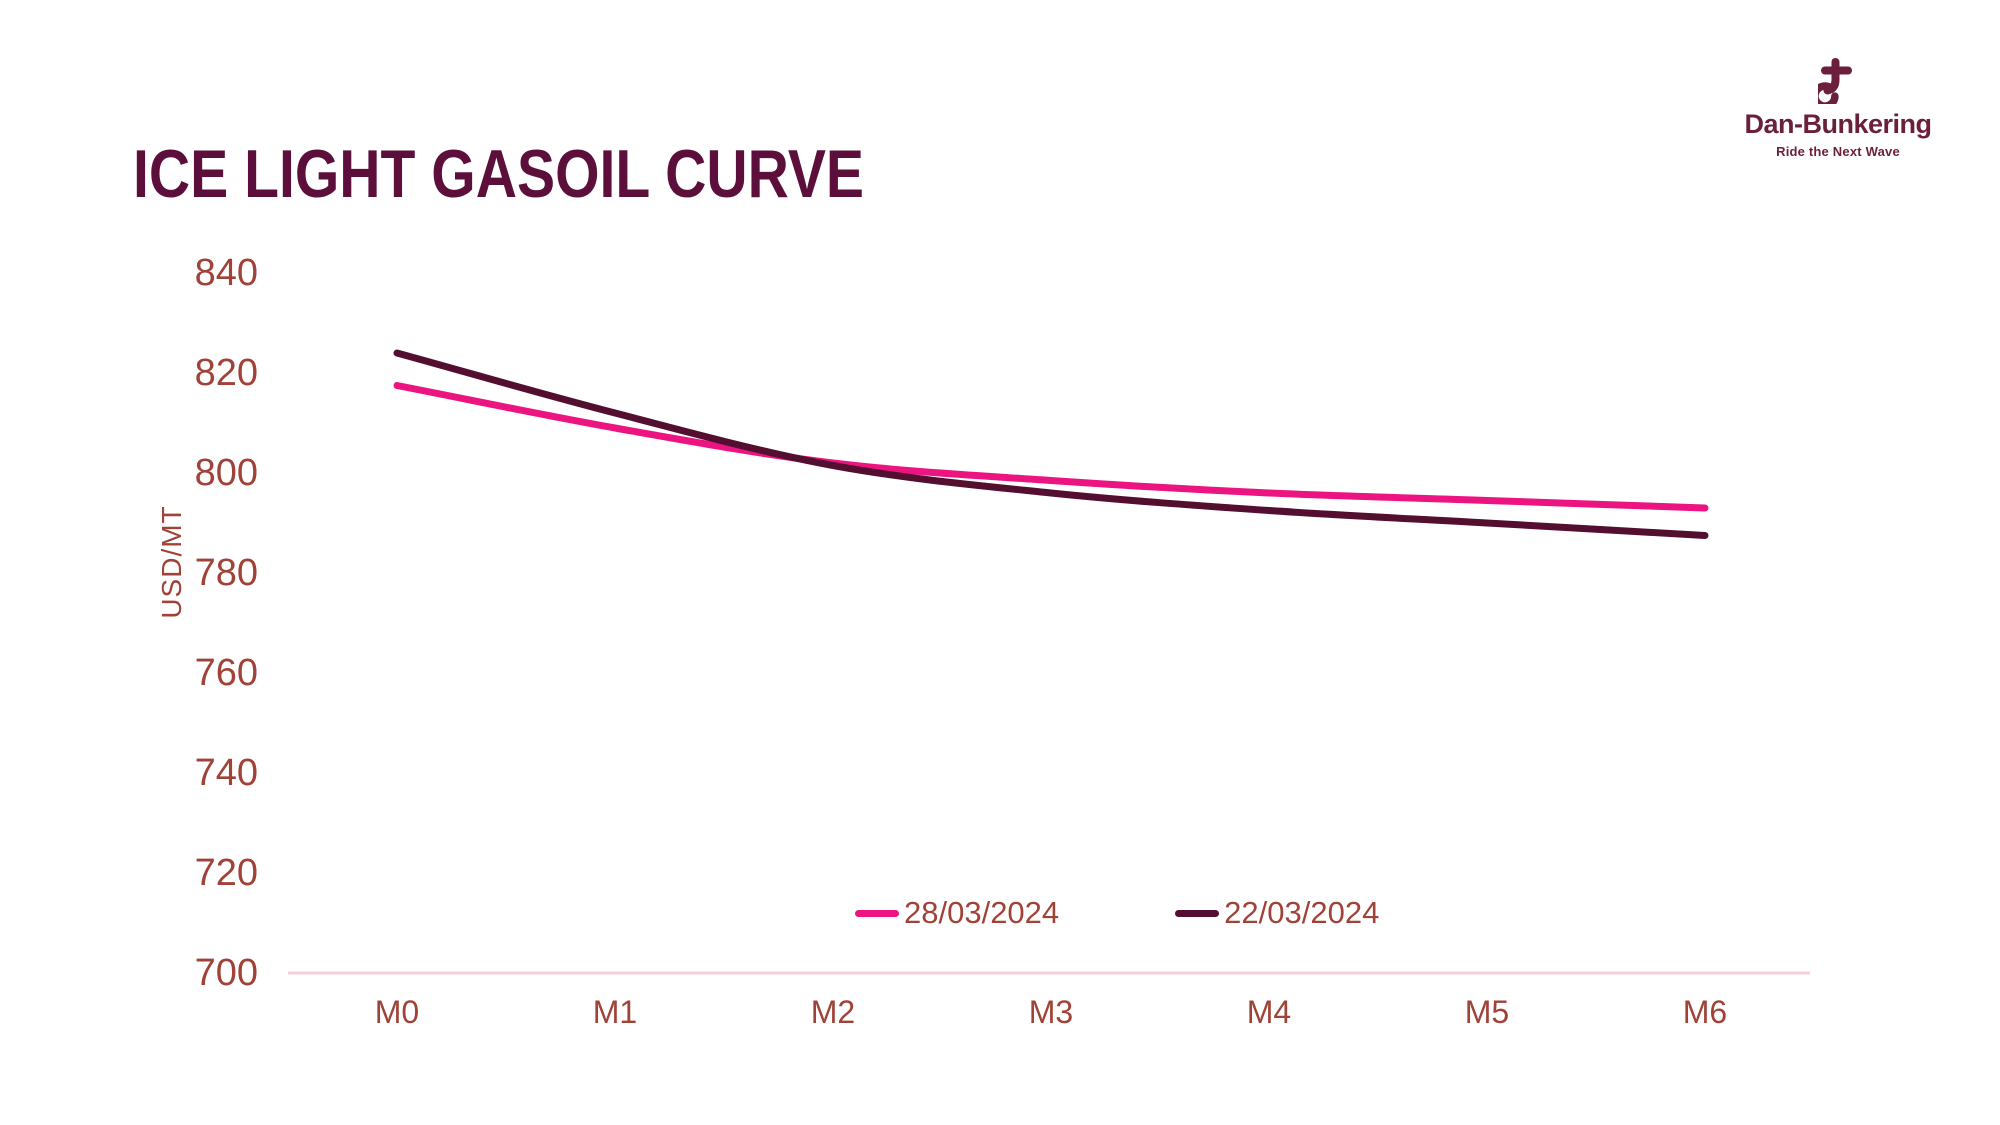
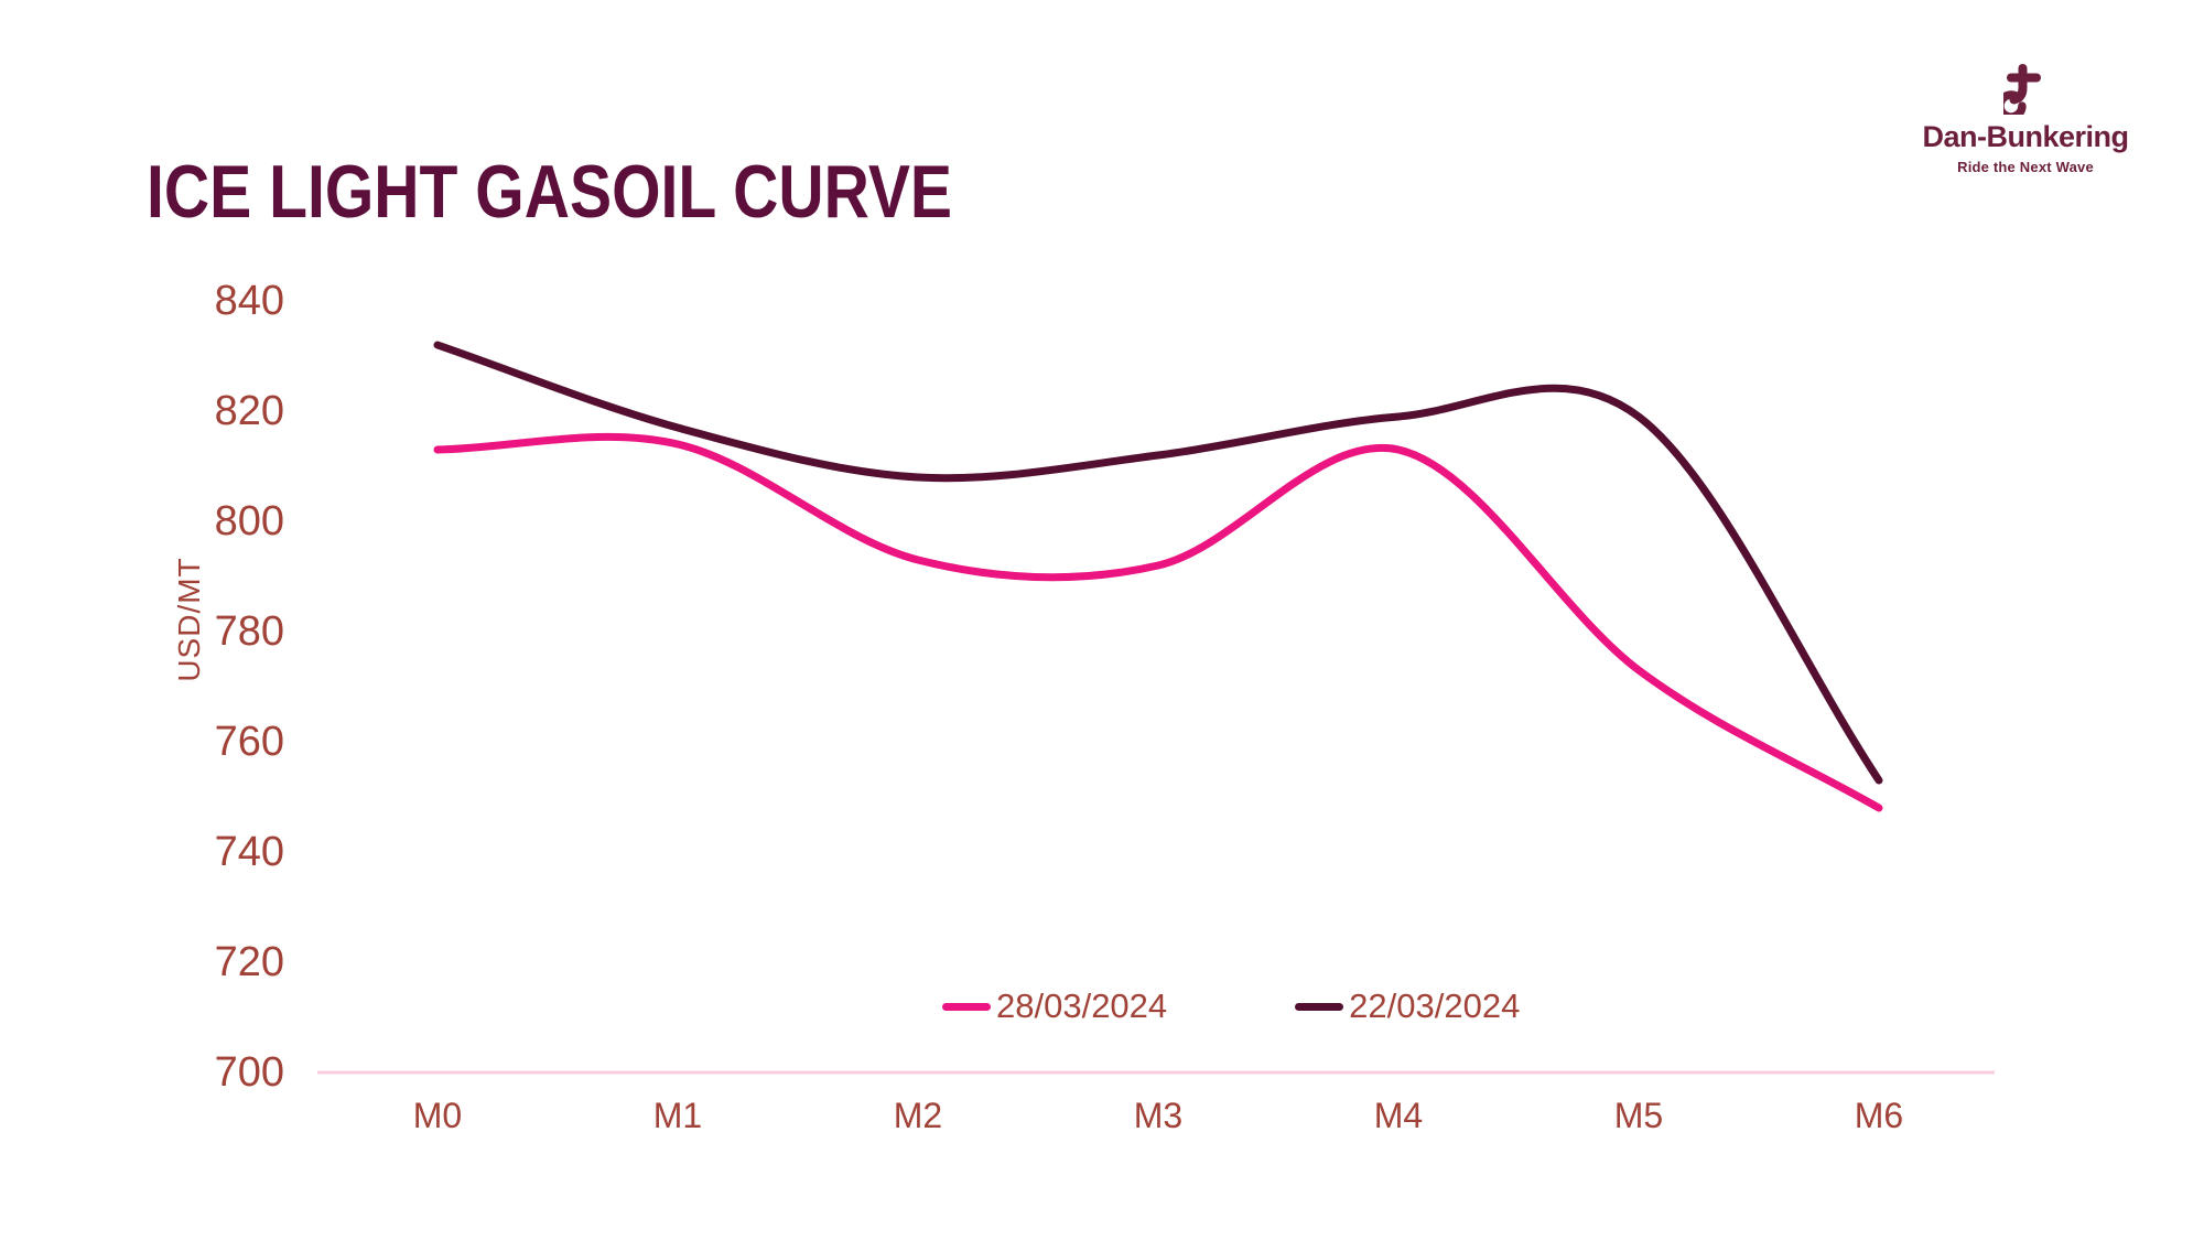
28/03/2024/M0: 818 -> 813
22/03/2024/M0: 824 -> 832
28/03/2024/M1: 809 -> 814
22/03/2024/M1: 812 -> 817
28/03/2024/M2: 802 -> 793
22/03/2024/M2: 802 -> 808
28/03/2024/M3: 798 -> 792
22/03/2024/M3: 796 -> 812
28/03/2024/M4: 796 -> 813
22/03/2024/M4: 792 -> 819
28/03/2024/M5: 794 -> 773
22/03/2024/M5: 790 -> 819
28/03/2024/M6: 793 -> 748
22/03/2024/M6: 788 -> 753
